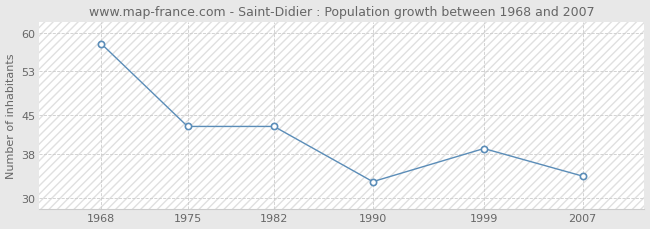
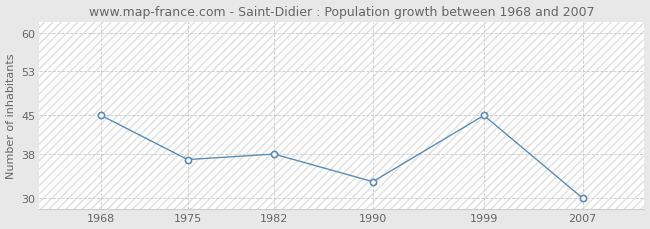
1968: 58 -> 45
1975: 43 -> 37
1982: 43 -> 38
1999: 39 -> 45
2007: 34 -> 30
